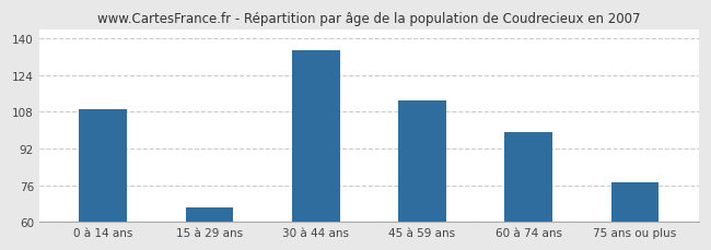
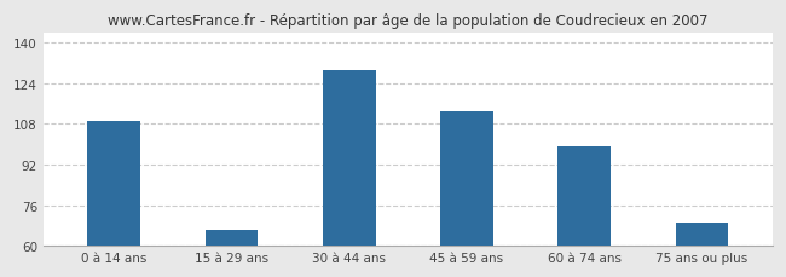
30 à 44 ans: 135 -> 129
75 ans ou plus: 77 -> 69
